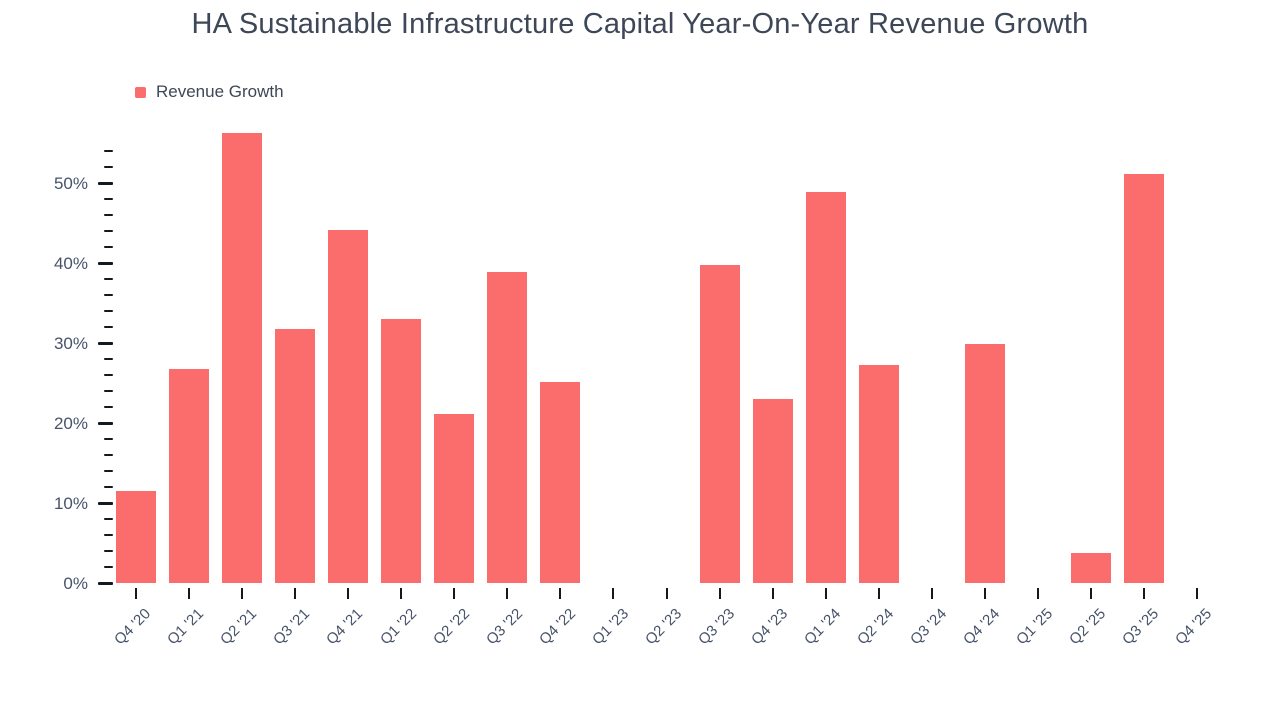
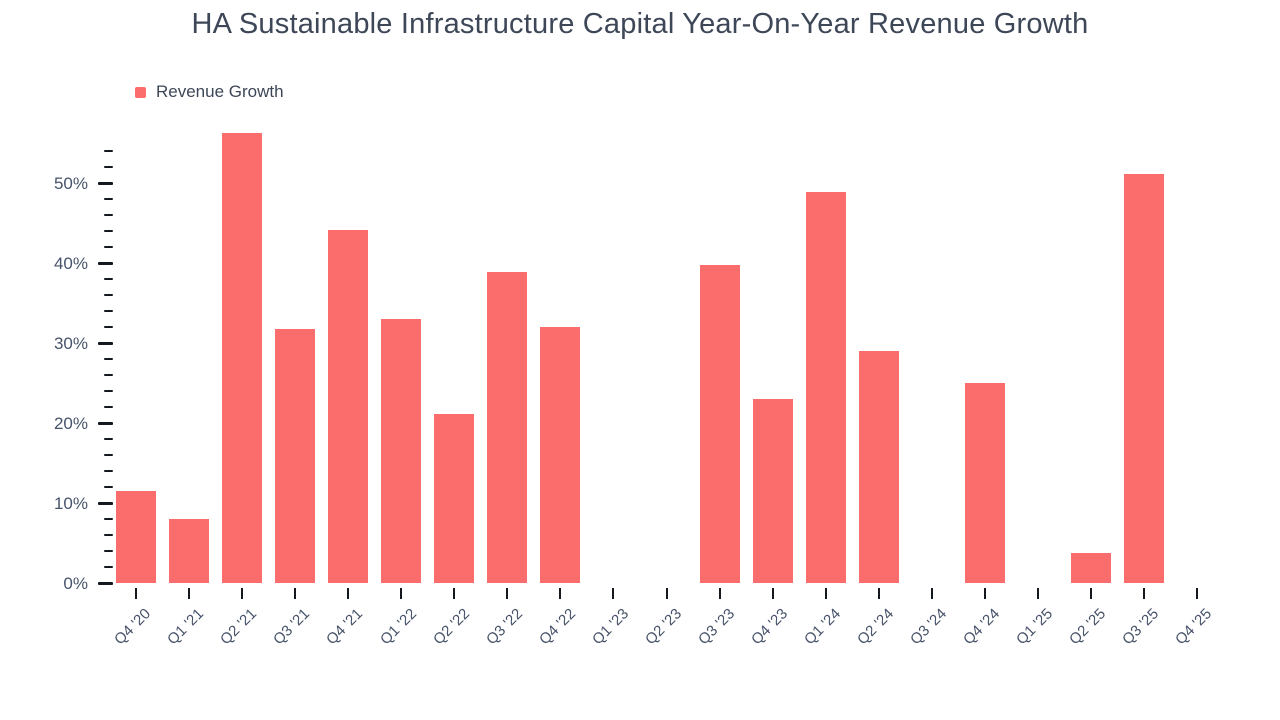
Q1 '21: 27% -> 8%
Q4 '22: 25% -> 32%
Q2 '24: 27% -> 29%
Q4 '24: 30% -> 25%
